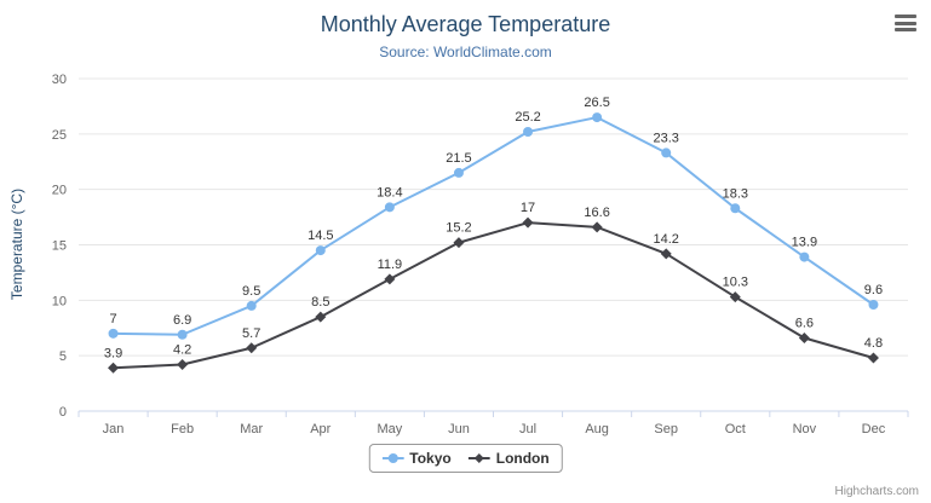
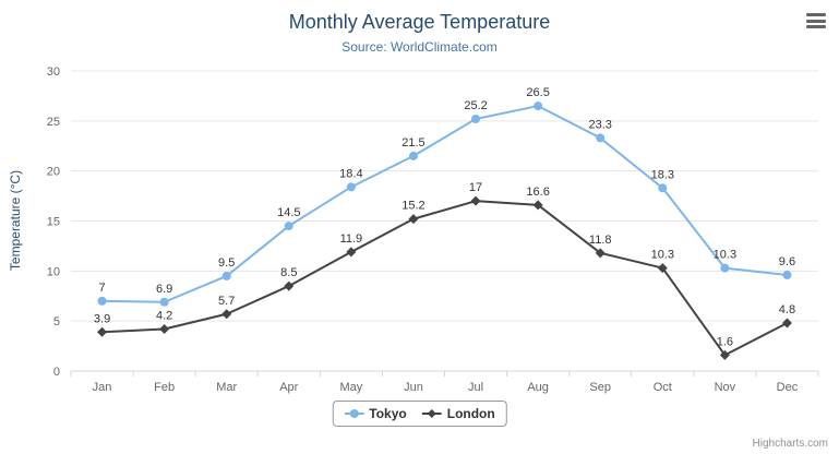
London/Sep: 14.2 -> 11.8
Tokyo/Nov: 13.9 -> 10.3
London/Nov: 6.6 -> 1.6
